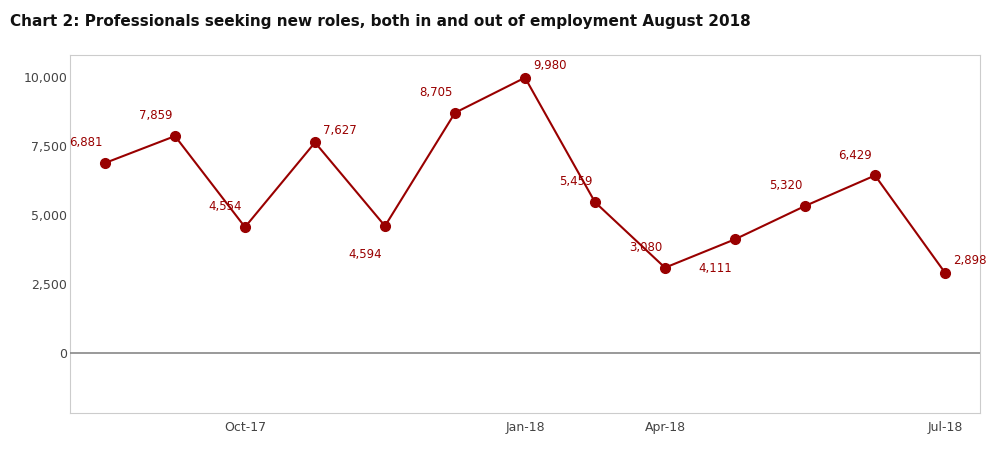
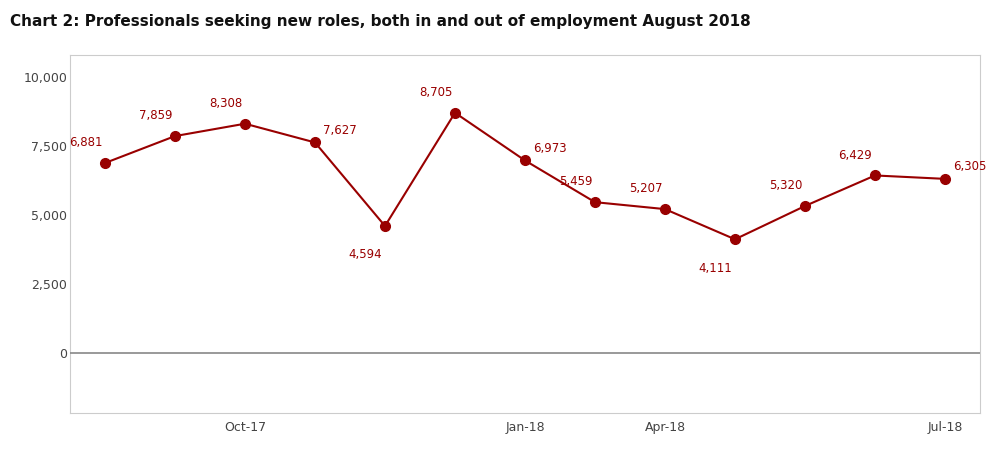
Oct-17: 4,554 -> 8,308
Jan-18: 9,980 -> 6,973
Apr-18: 3,080 -> 5,207
Jul-18: 2,898 -> 6,305
